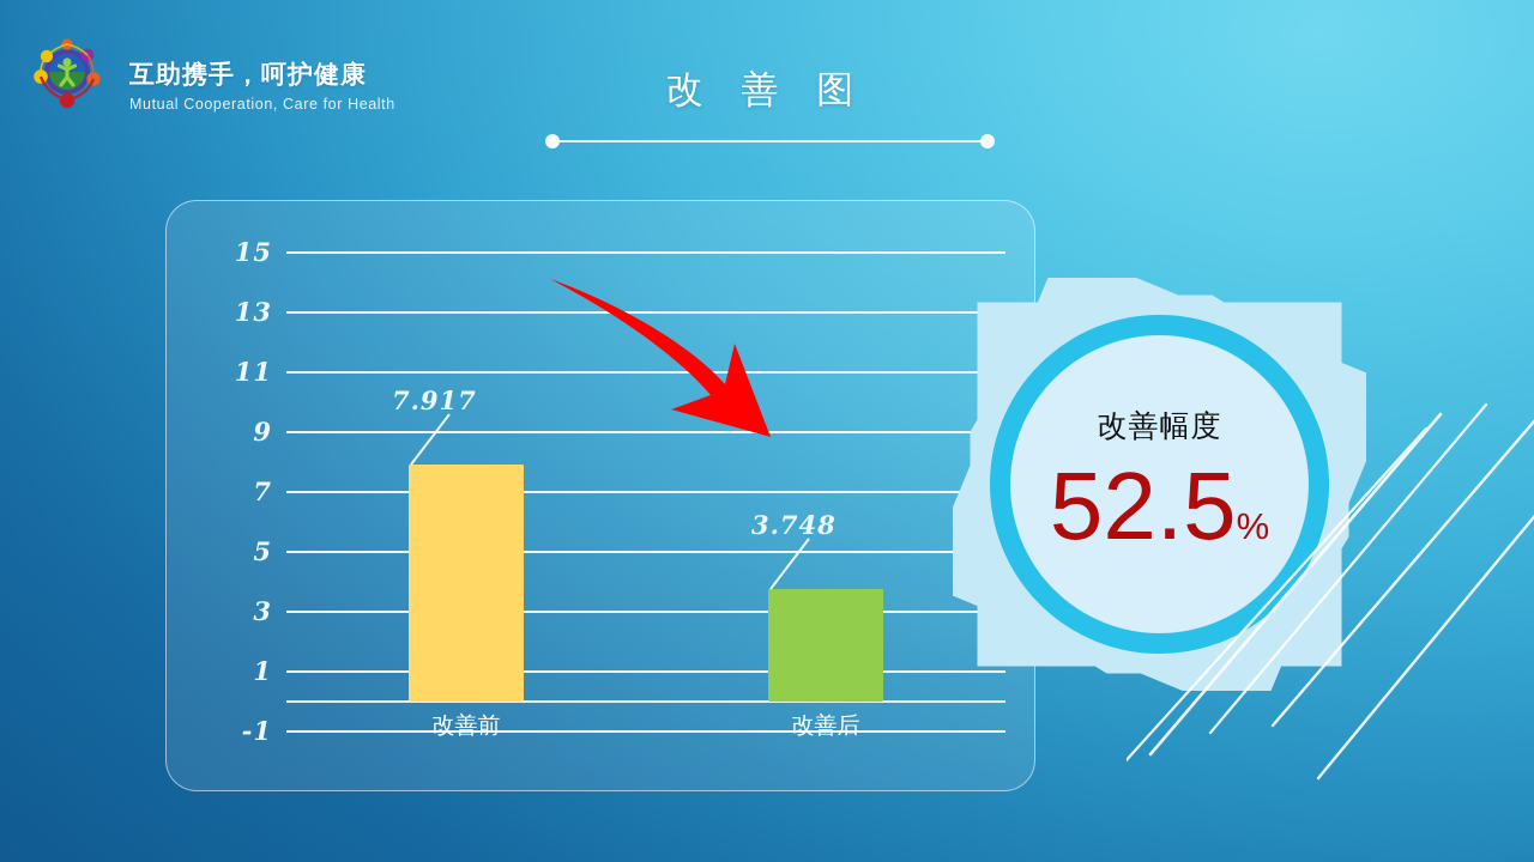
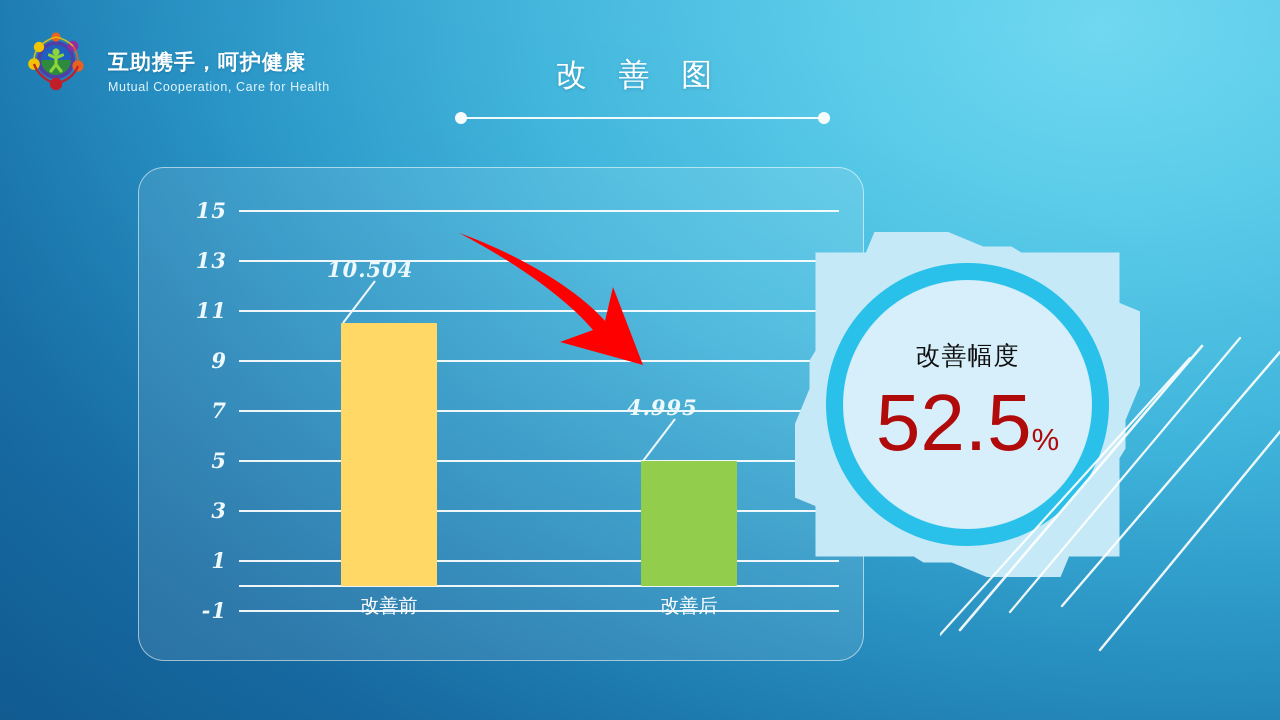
改善前: 7.917 -> 10.504
改善后: 3.748 -> 4.995
